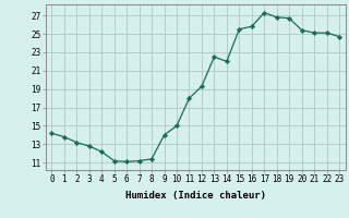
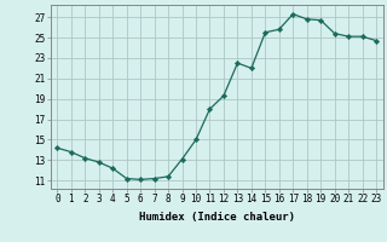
9: 14.0 -> 13.1
